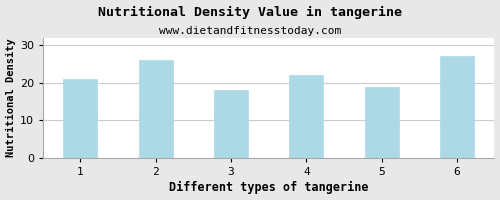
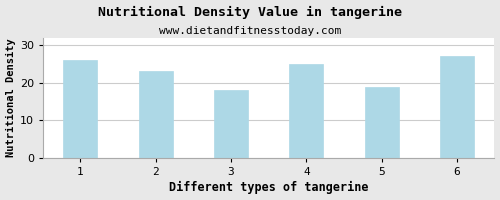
1: 21 -> 26
2: 26 -> 23
4: 22 -> 25
